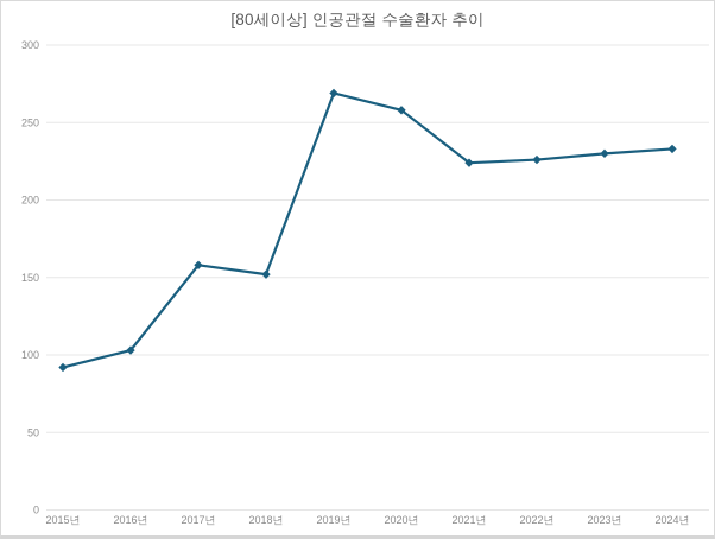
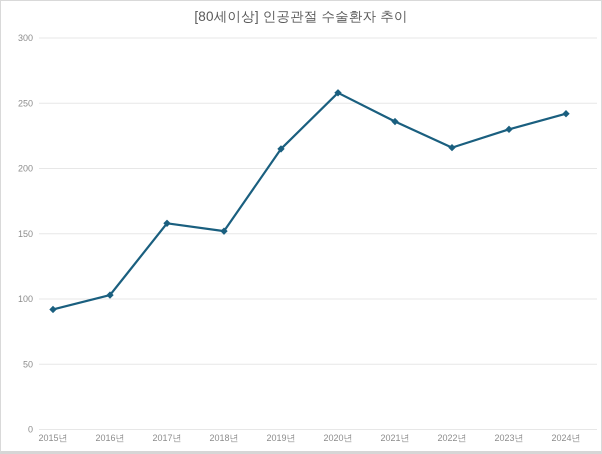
2019년: 269 -> 215
2021년: 224 -> 236
2022년: 226 -> 216
2024년: 233 -> 242
